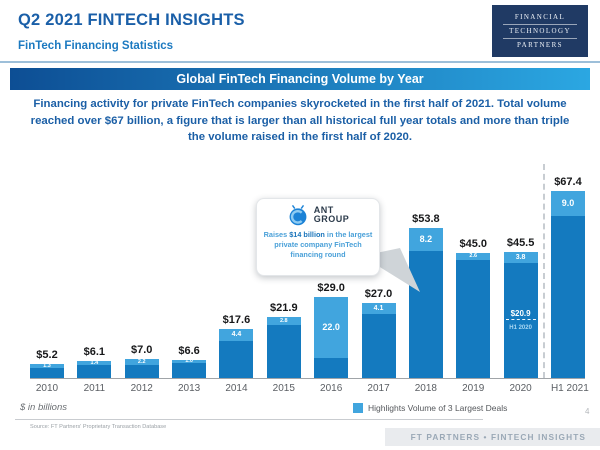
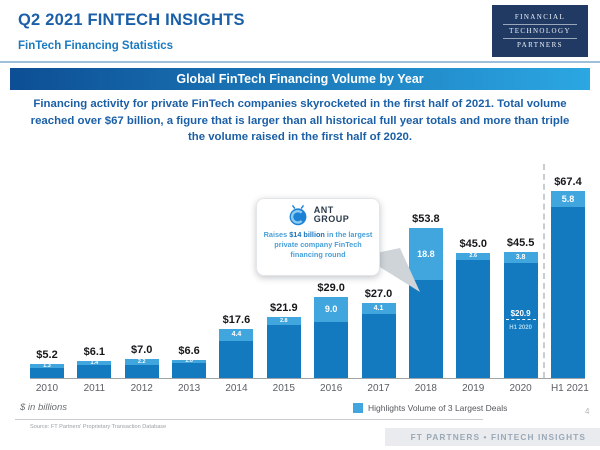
Highlights Volume of 3 Largest Deals/2016: 22.0 -> 9.0
Highlights Volume of 3 Largest Deals/2018: 8.2 -> 18.8
Highlights Volume of 3 Largest Deals/H1 2021: 9.0 -> 5.8
